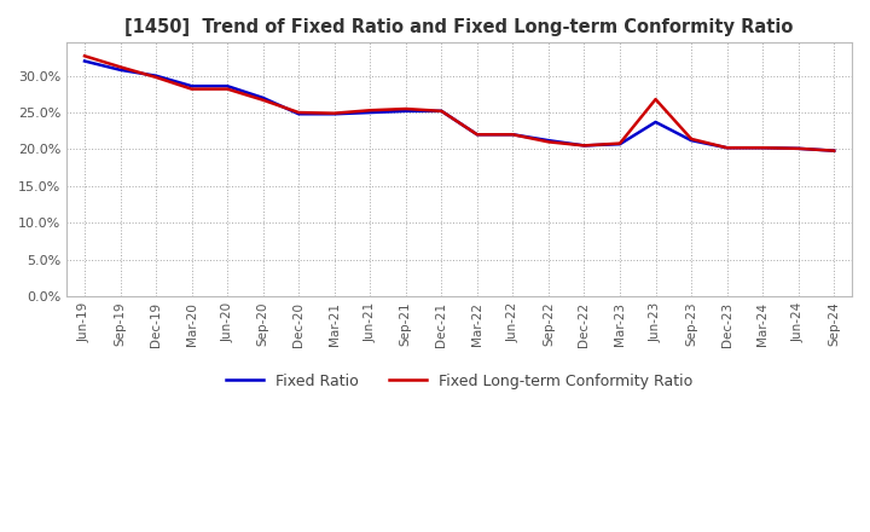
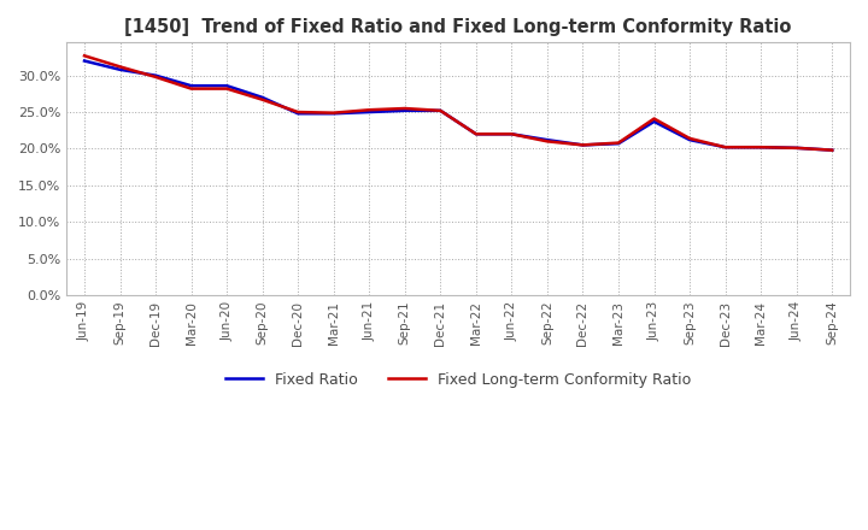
Fixed Long-term Conformity Ratio/Jun-23: 26.8% -> 24.1%
